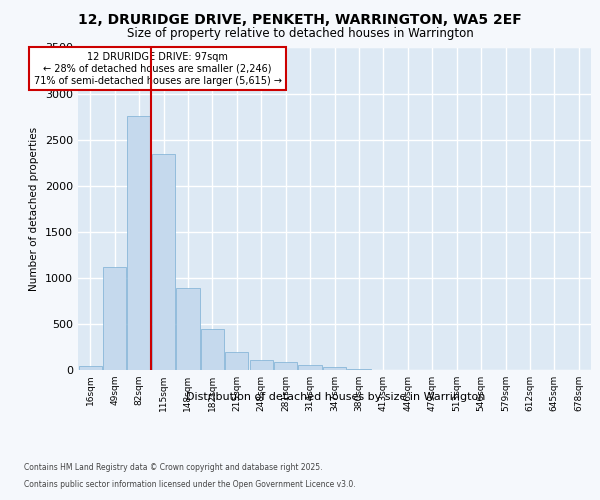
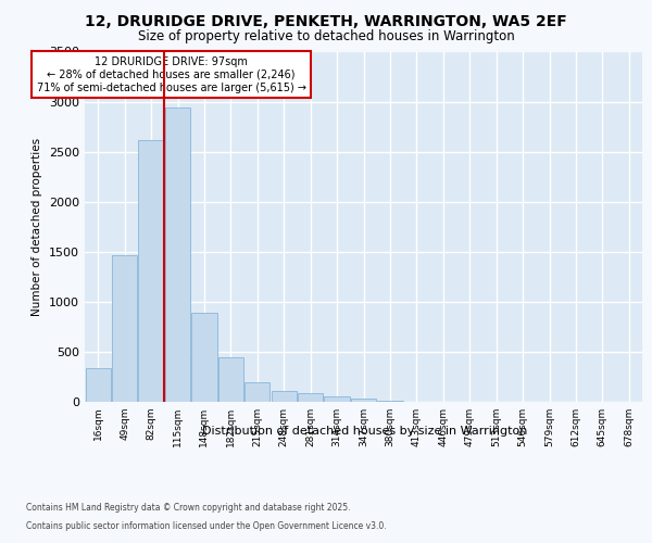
16sqm: 40 -> 340
49sqm: 1120 -> 1460
82sqm: 2760 -> 2620
115sqm: 2340 -> 2940
